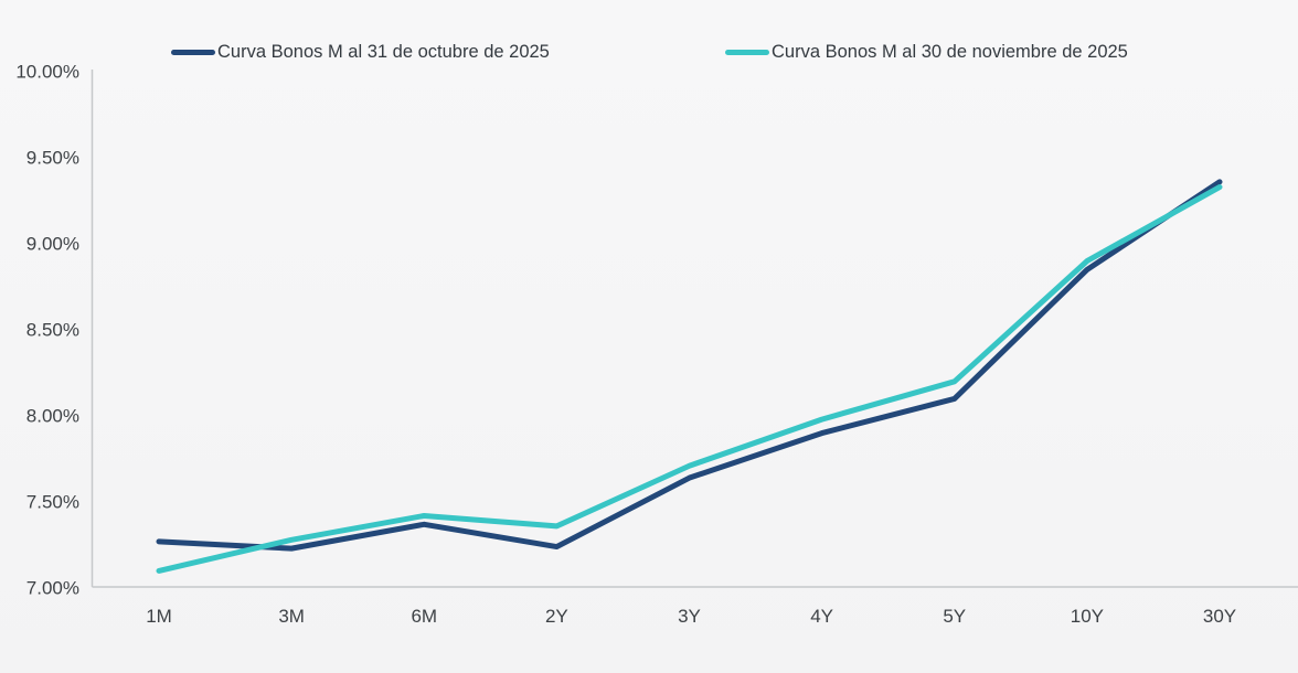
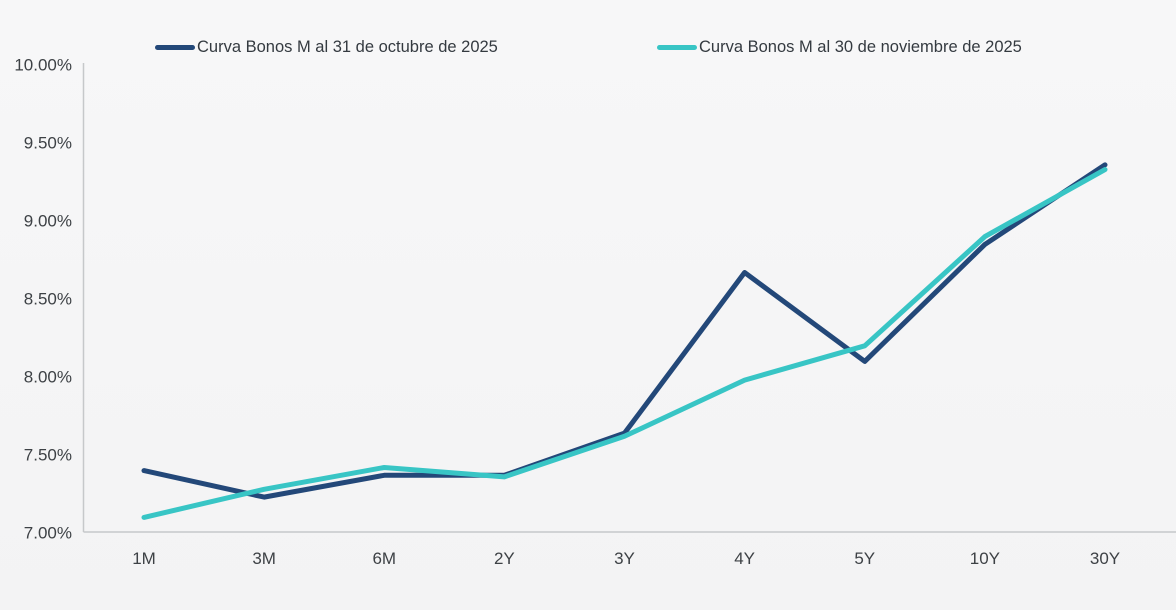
Curva Bonos M al 31 de octubre de 2025/1M: 7.27% -> 7.40%
Curva Bonos M al 31 de octubre de 2025/2Y: 7.24% -> 7.37%
Curva Bonos M al 30 de noviembre de 2025/3Y: 7.71% -> 7.62%
Curva Bonos M al 31 de octubre de 2025/4Y: 7.90% -> 8.67%
